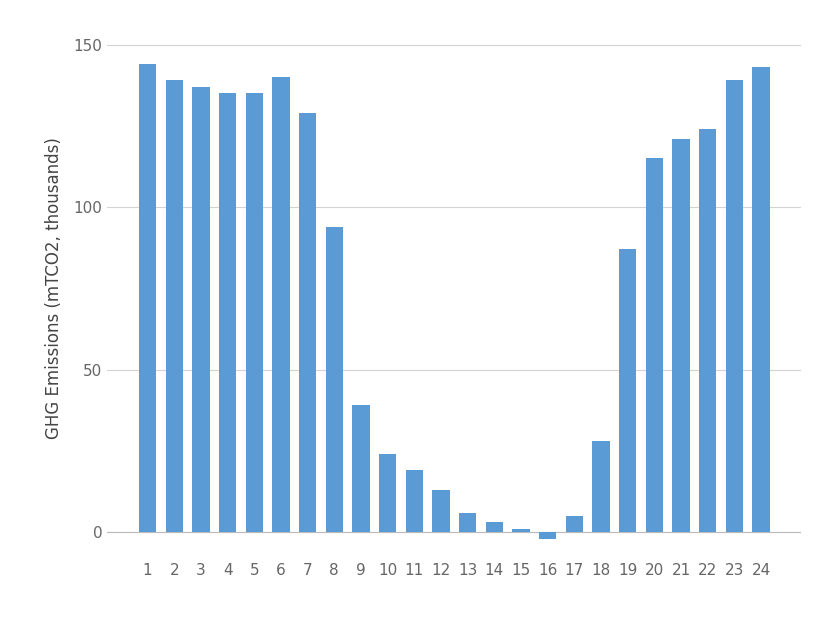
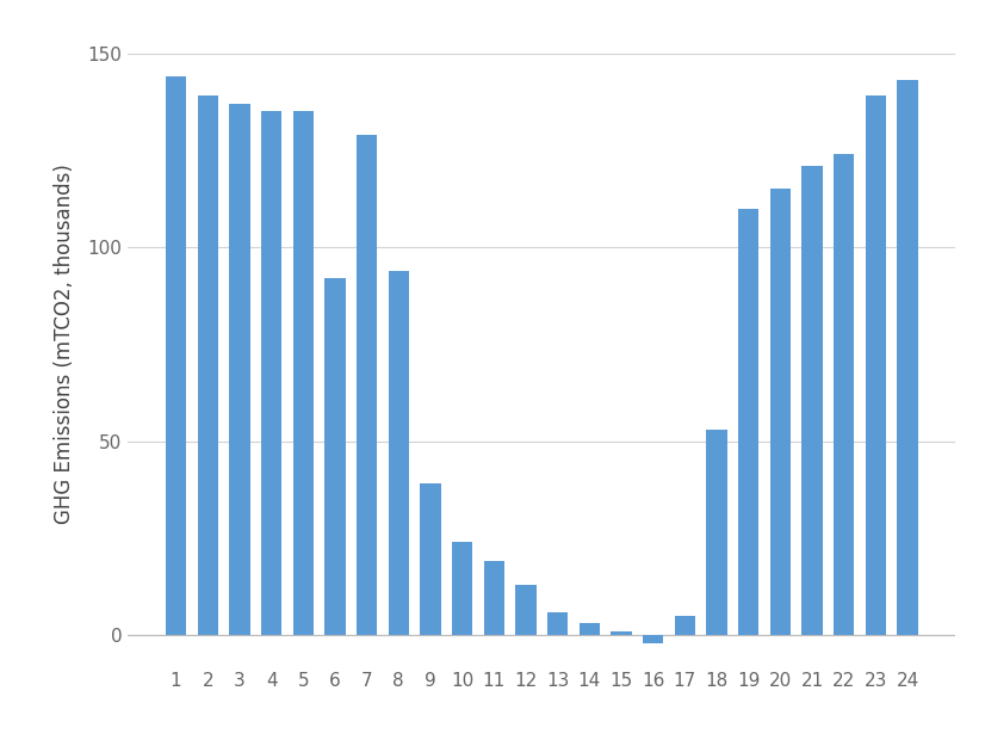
6: 140 -> 92
18: 28 -> 53
19: 87 -> 110
